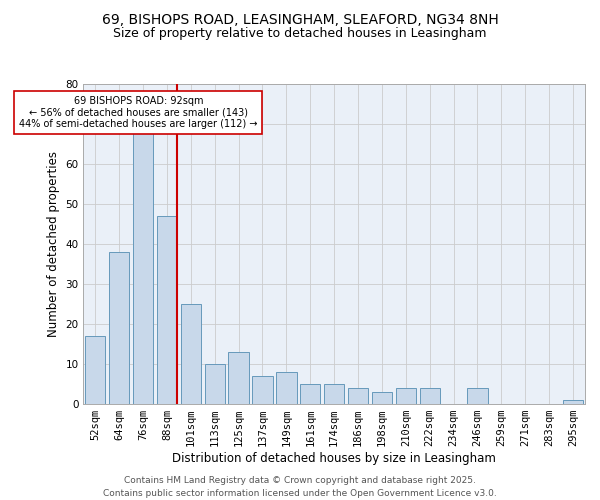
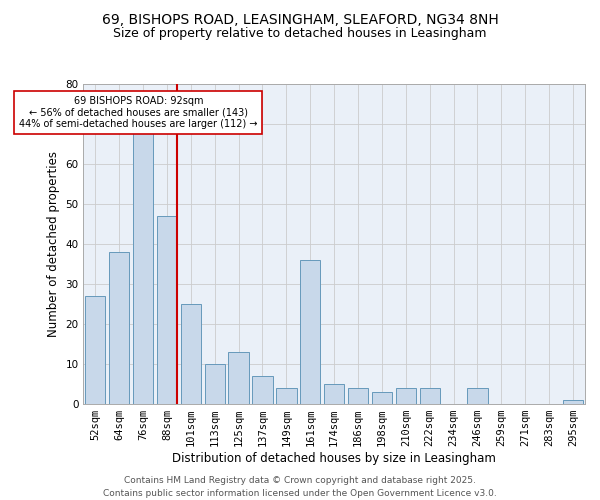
52sqm: 17 -> 27
149sqm: 8 -> 4
161sqm: 5 -> 36
